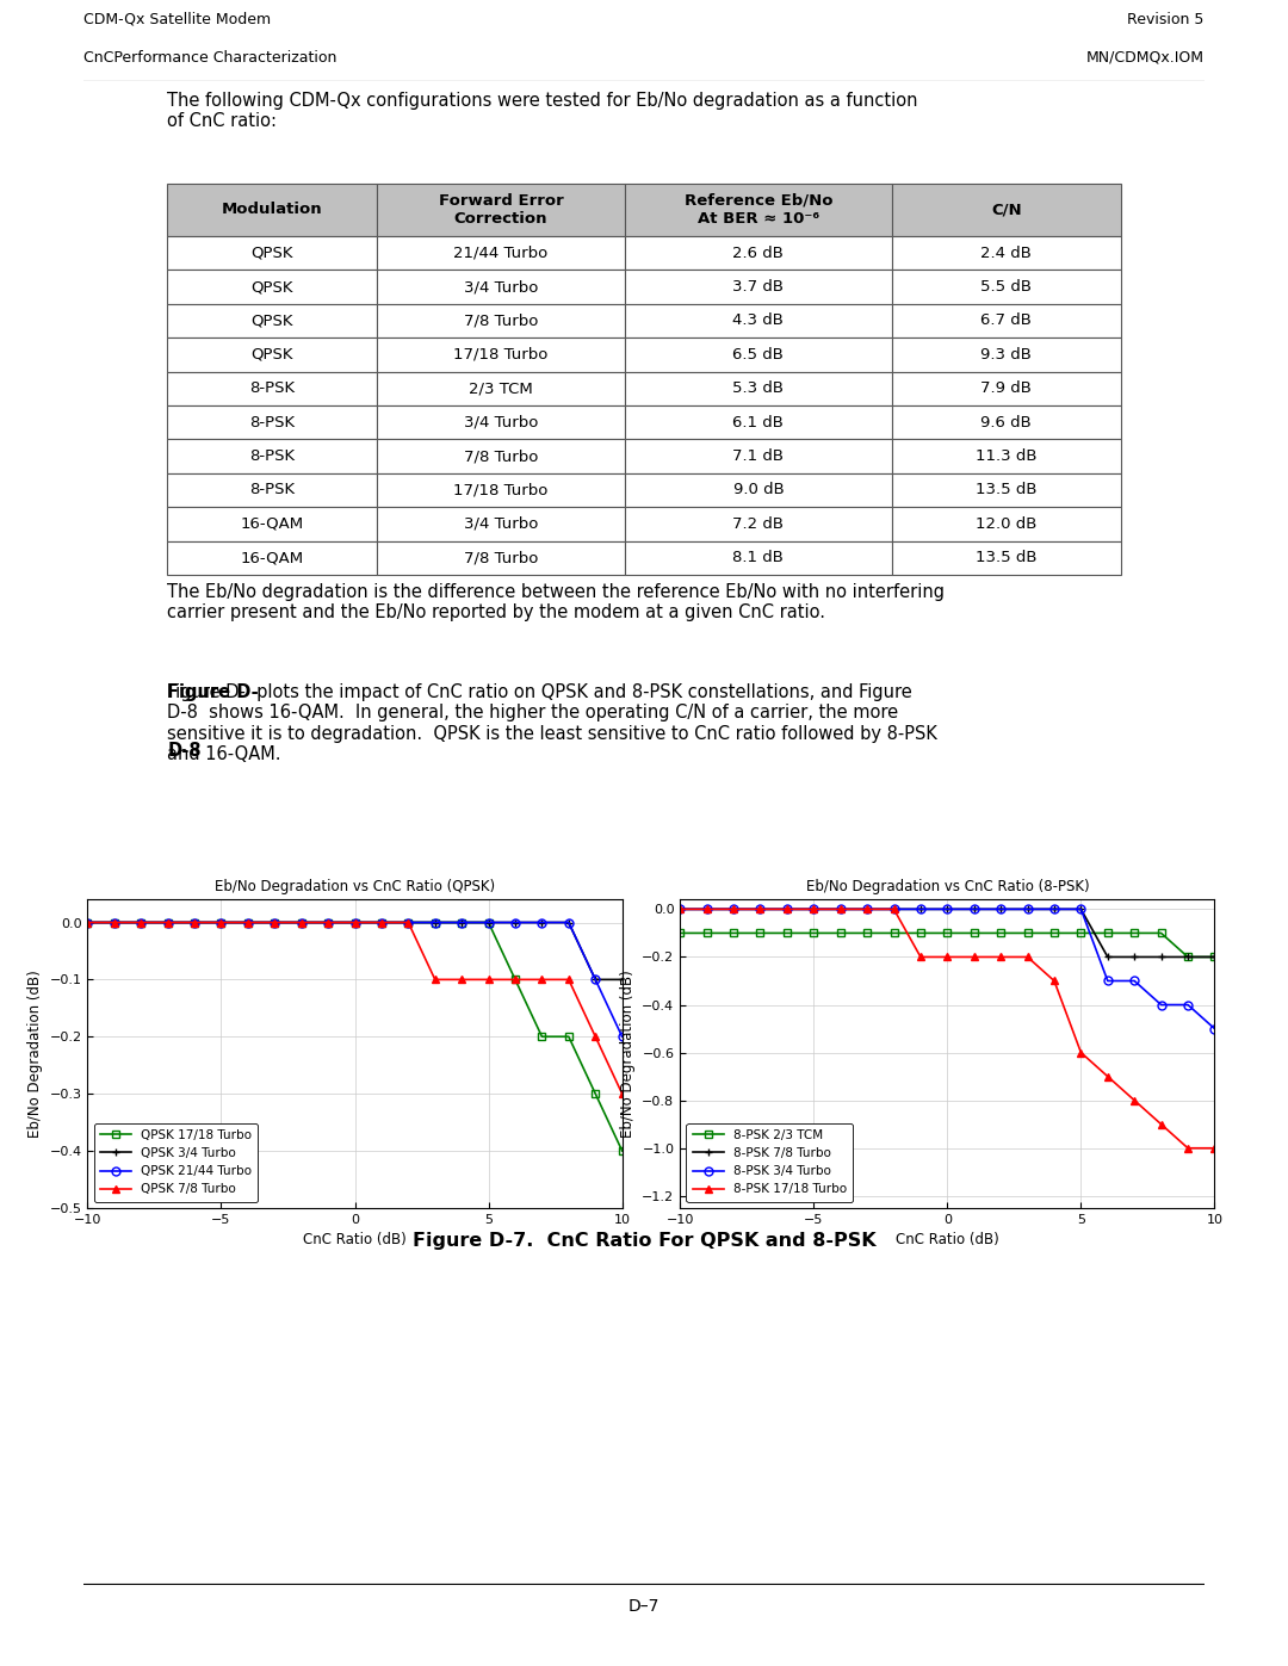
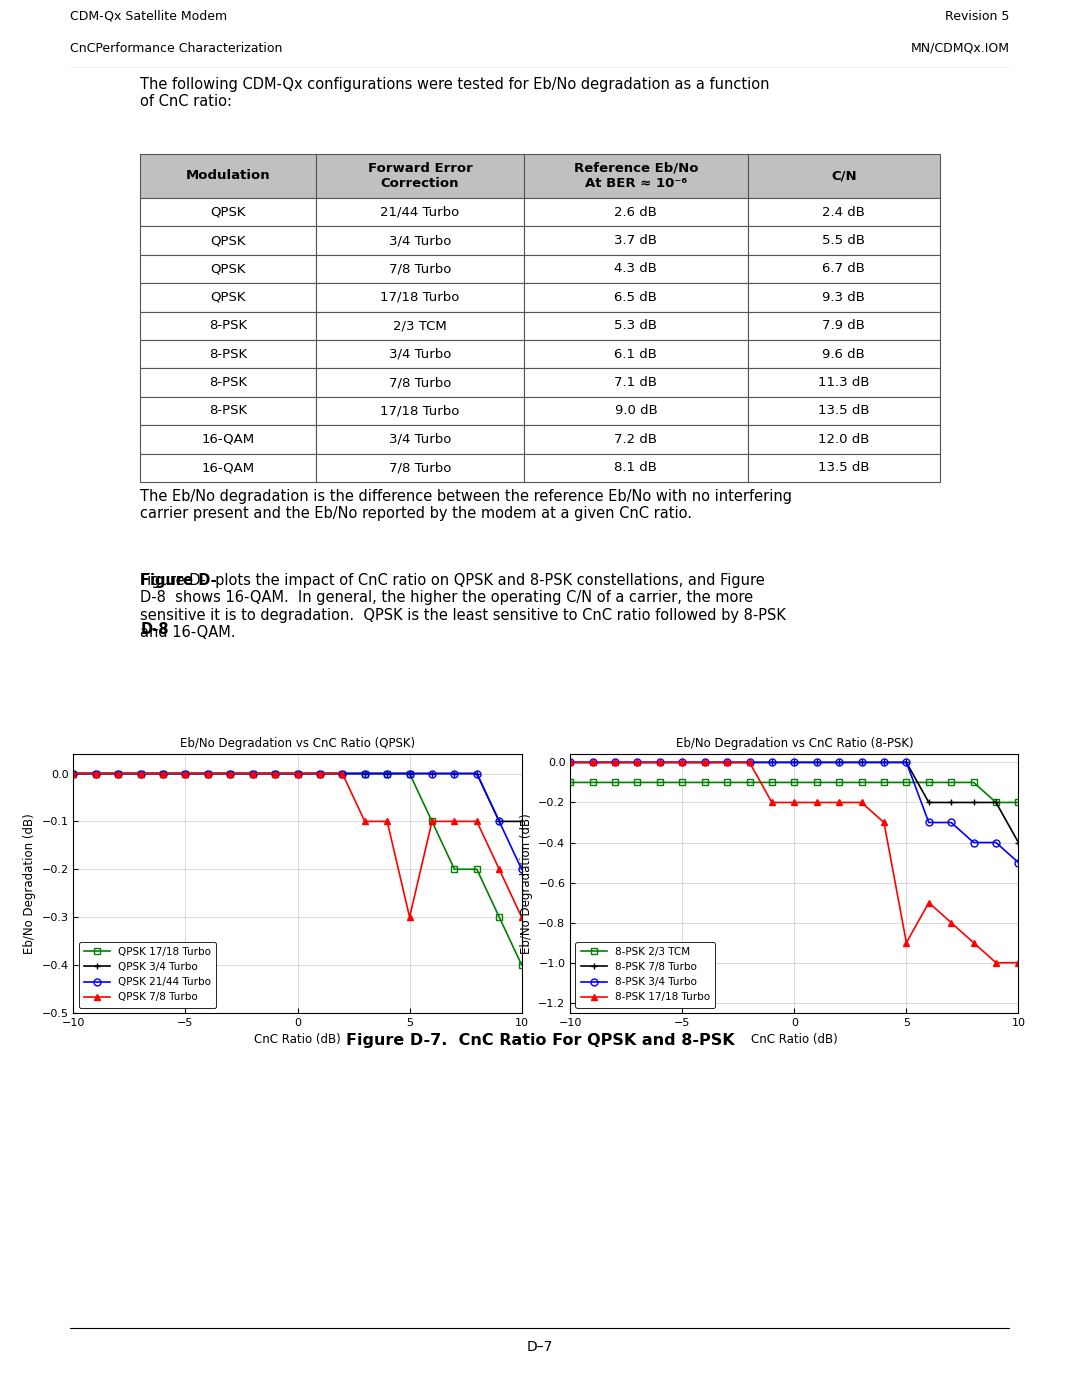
Eb/No Degradation vs CnC Ratio (QPSK)/QPSK 7/8 Turbo/5: -0.1 -> -0.3
Eb/No Degradation vs CnC Ratio (8-PSK)/8-PSK 17/18 Turbo/5: -0.6 -> -0.9
Eb/No Degradation vs CnC Ratio (8-PSK)/8-PSK 7/8 Turbo/10: -0.2 -> -0.4
